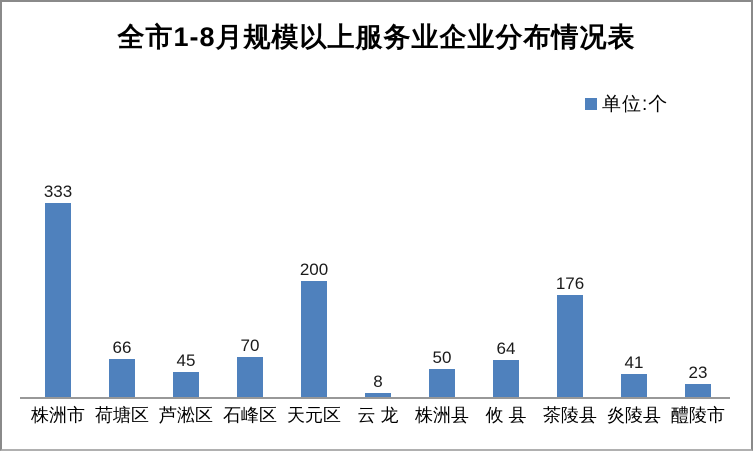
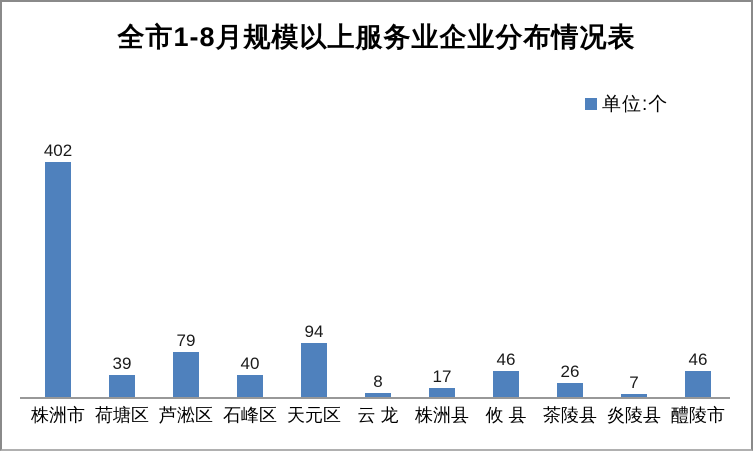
株洲市: 333 -> 402
荷塘区: 66 -> 39
芦淞区: 45 -> 79
石峰区: 70 -> 40
天元区: 200 -> 94
株洲县: 50 -> 17
攸 县: 64 -> 46
茶陵县: 176 -> 26
炎陵县: 41 -> 7
醴陵市: 23 -> 46
